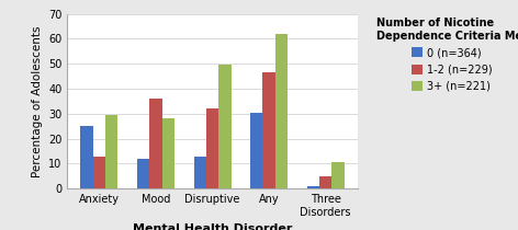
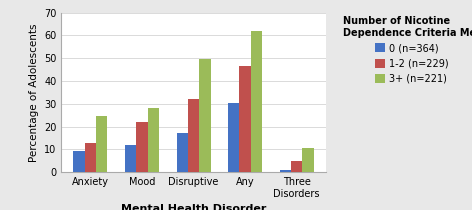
0 (n=364)/Anxiety: 25.0 -> 9.5
3+ (n=221)/Anxiety: 29.5 -> 24.5
1-2 (n=229)/Mood: 36.0 -> 22.0
0 (n=364)/Disruptive: 13.0 -> 17.0
